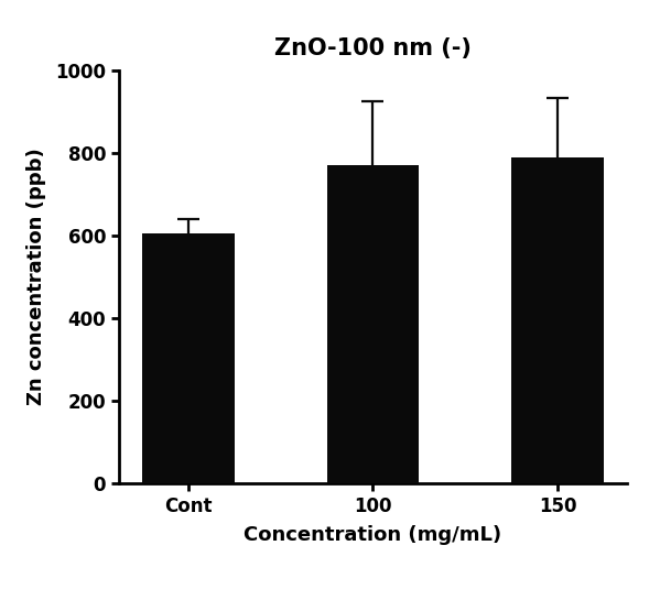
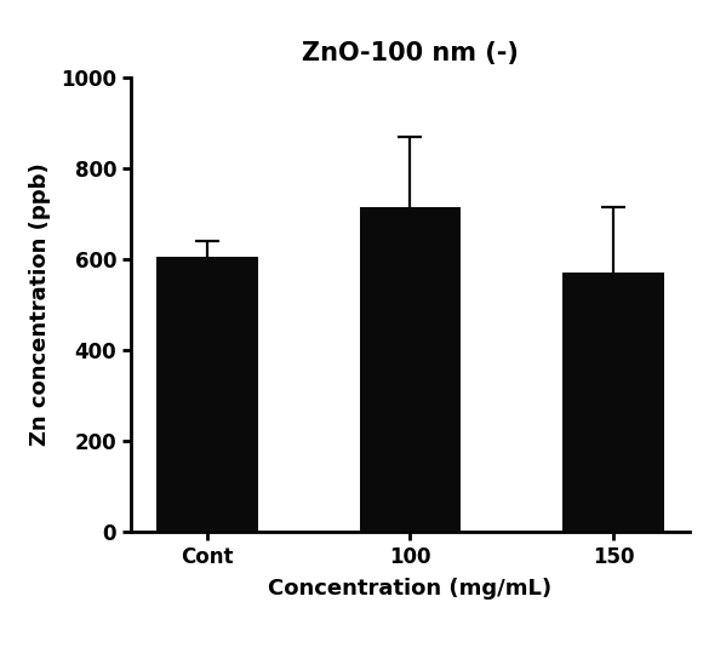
100: 770 -> 715
150: 790 -> 570
